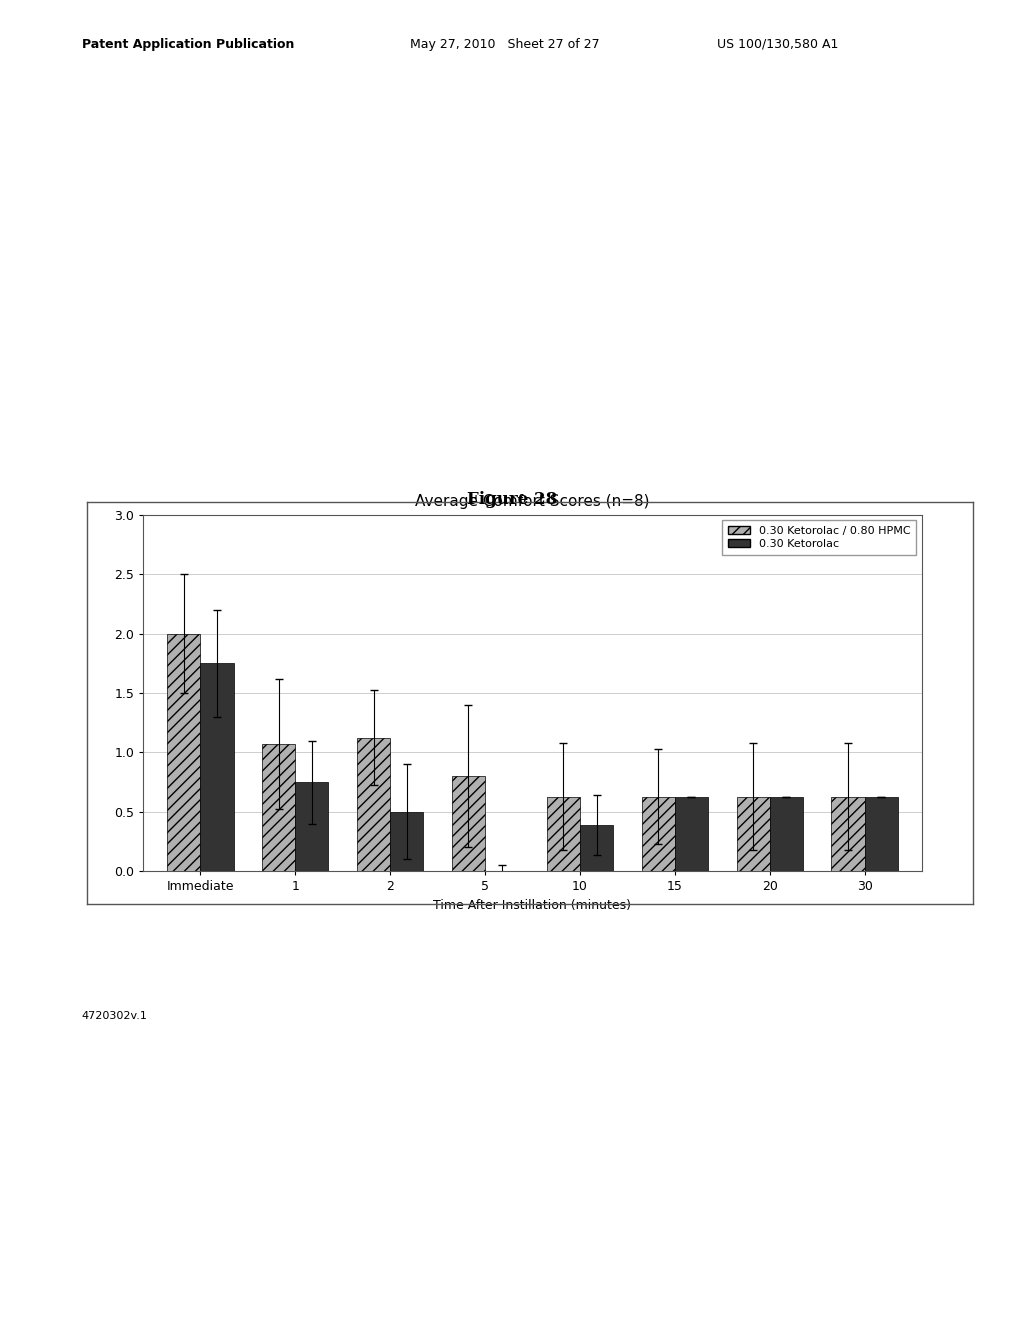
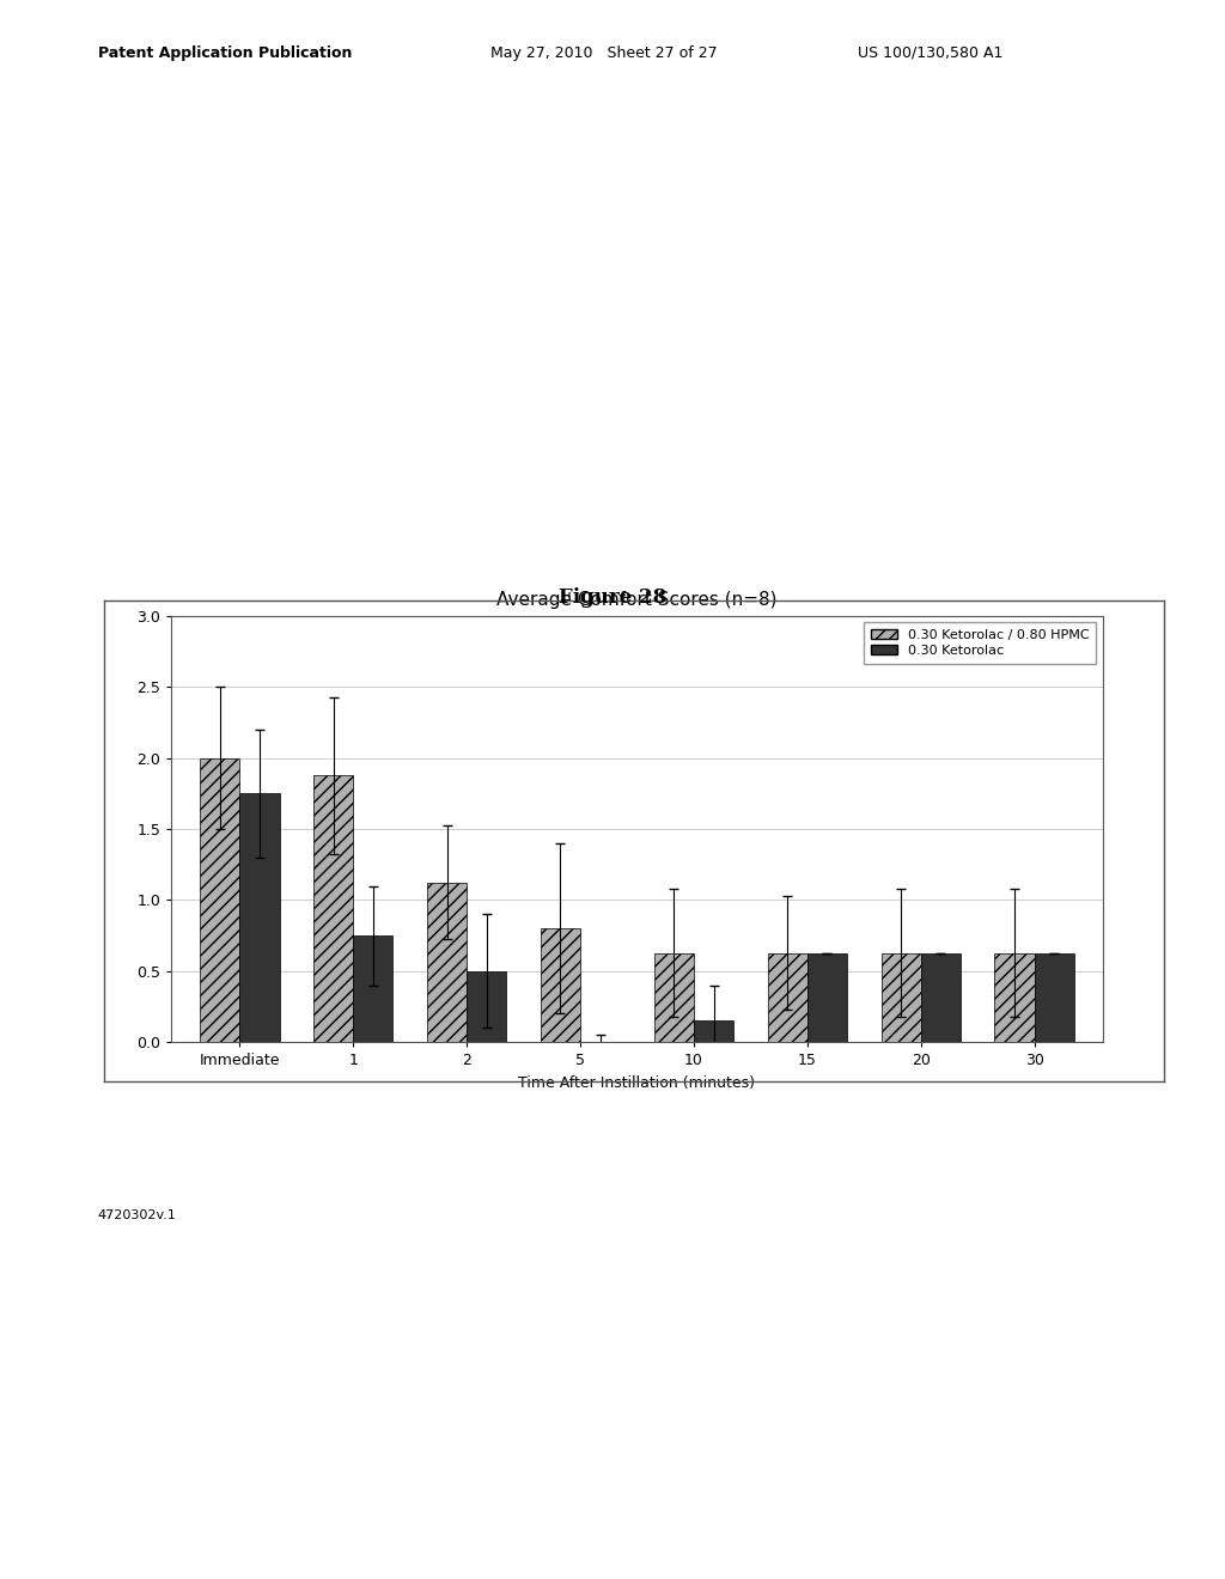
0.30 Ketorolac / 0.80 HPMC/1: 1.07 -> 1.88
0.30 Ketorolac/10: 0.39 -> 0.15
